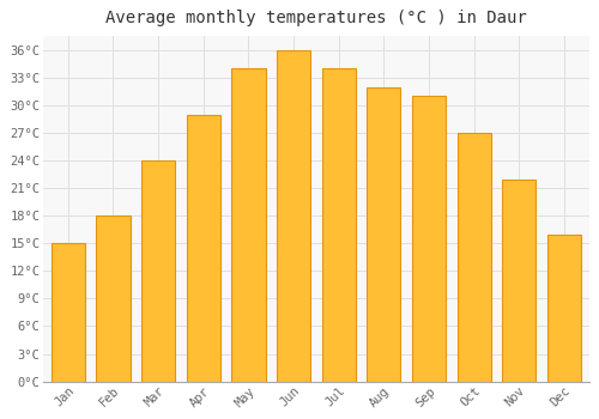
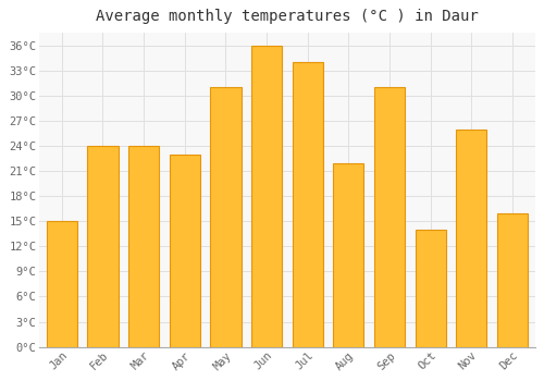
Feb: 18°C -> 24°C
Apr: 29°C -> 23°C
May: 34°C -> 31°C
Aug: 32°C -> 22°C
Oct: 27°C -> 14°C
Nov: 22°C -> 26°C
